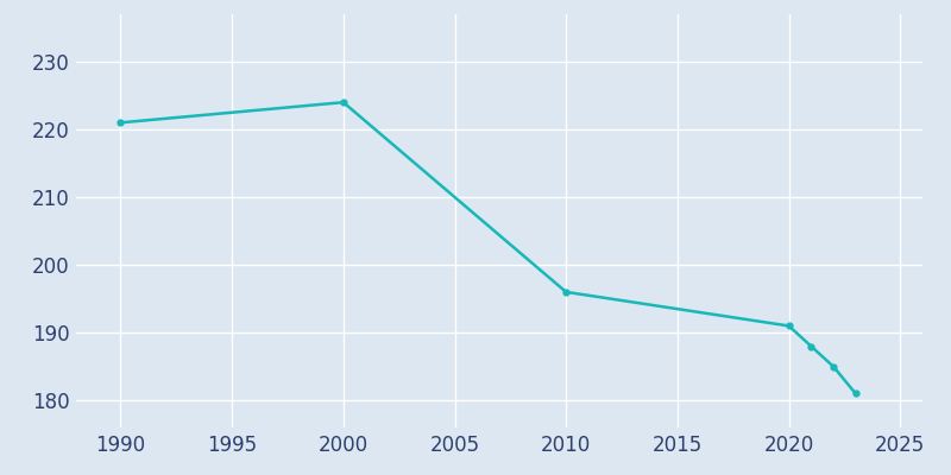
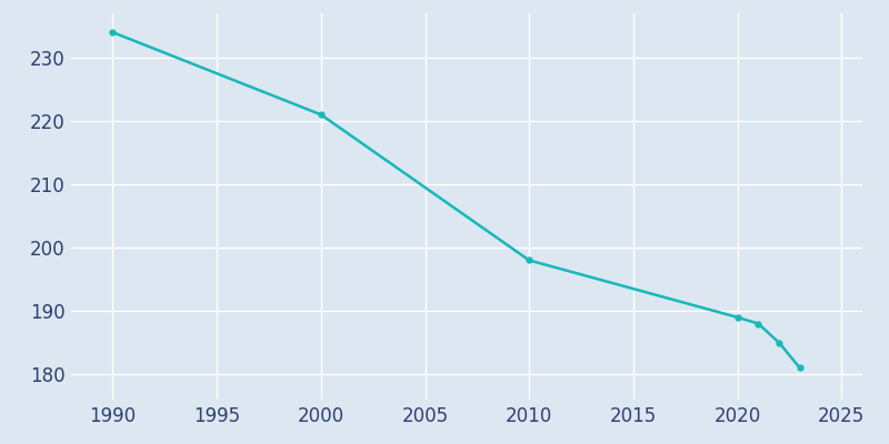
1990: 221 -> 234
2000: 224 -> 221
2010: 196 -> 198
2020: 191 -> 189
